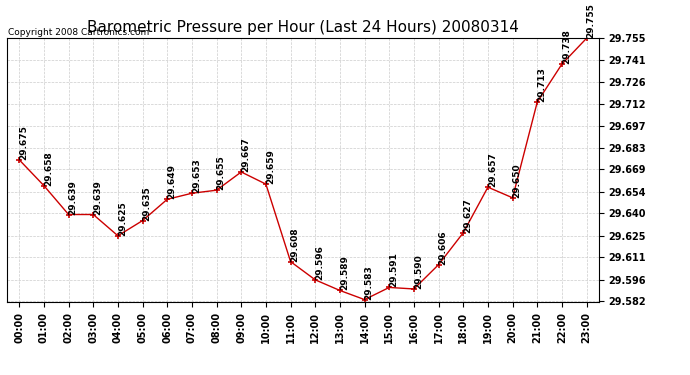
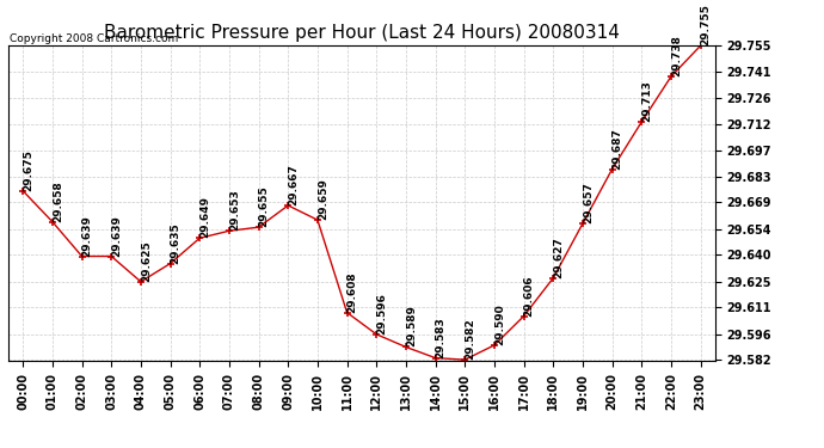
15:00: 29.591 -> 29.582
20:00: 29.650 -> 29.687
